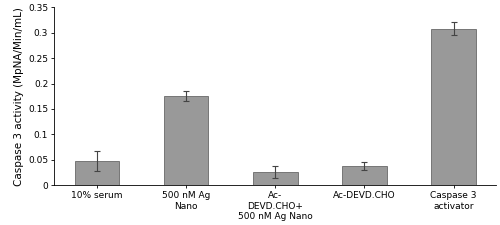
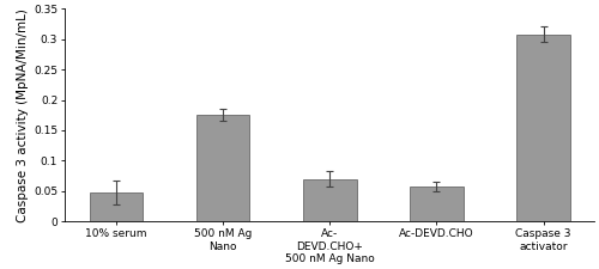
Ac- DEVD.CHO+ 500 nM Ag Nano: 0.026 -> 0.070
Ac-DEVD.CHO: 0.038 -> 0.057
